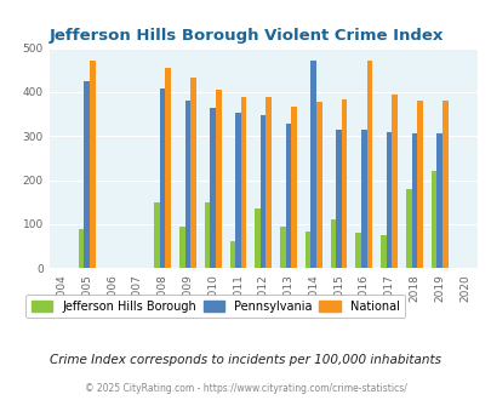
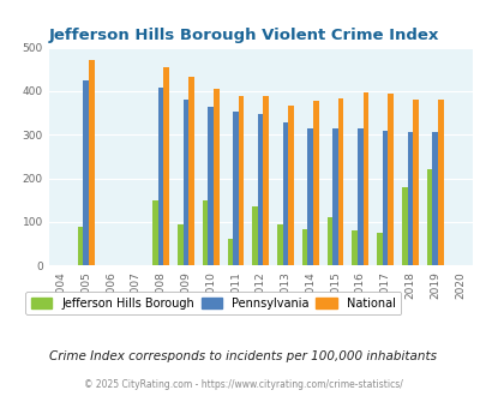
Pennsylvania/2014: 470 -> 313
National/2016: 470 -> 398
